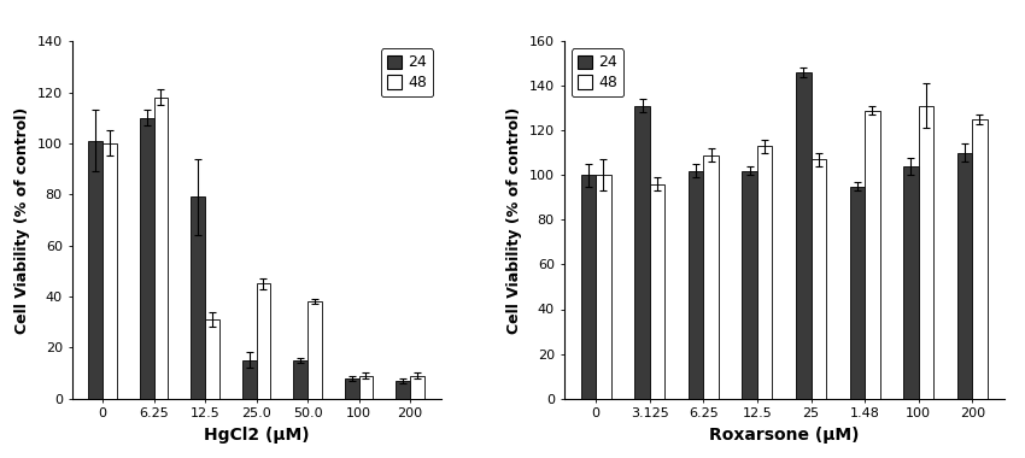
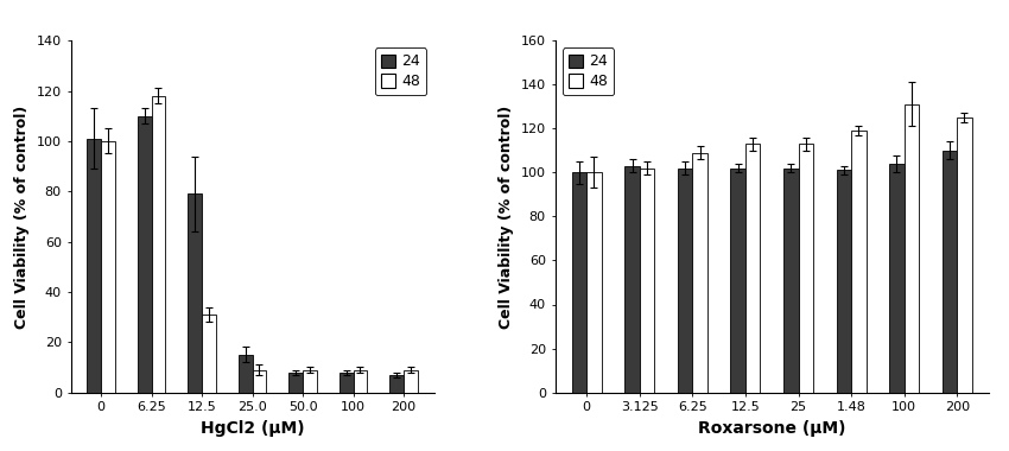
48/25.0: 45 -> 9
24/50.0: 15 -> 8
48/50.0: 38 -> 9
24/3.125: 131 -> 103
48/3.125: 96 -> 102
24/25: 146 -> 102
48/25: 107 -> 113
24/1.48: 95 -> 101
48/1.48: 129 -> 119
